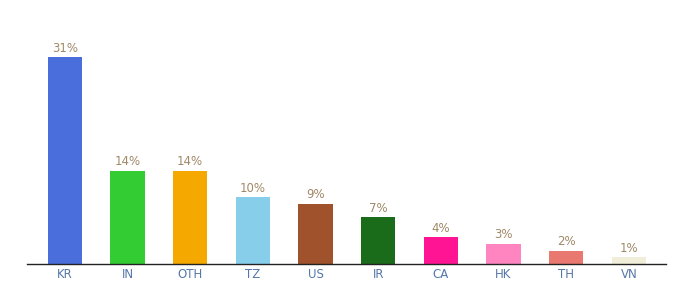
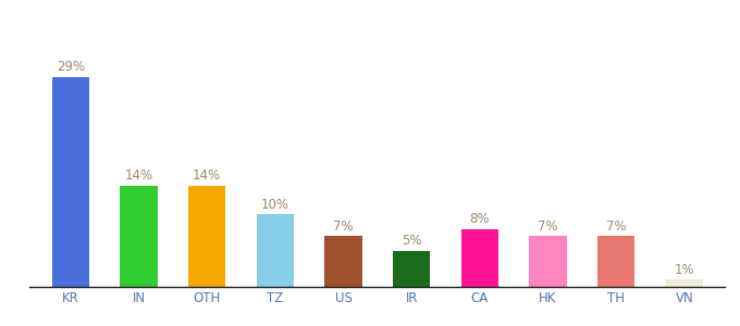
KR: 31% -> 29%
US: 9% -> 7%
IR: 7% -> 5%
CA: 4% -> 8%
HK: 3% -> 7%
TH: 2% -> 7%
